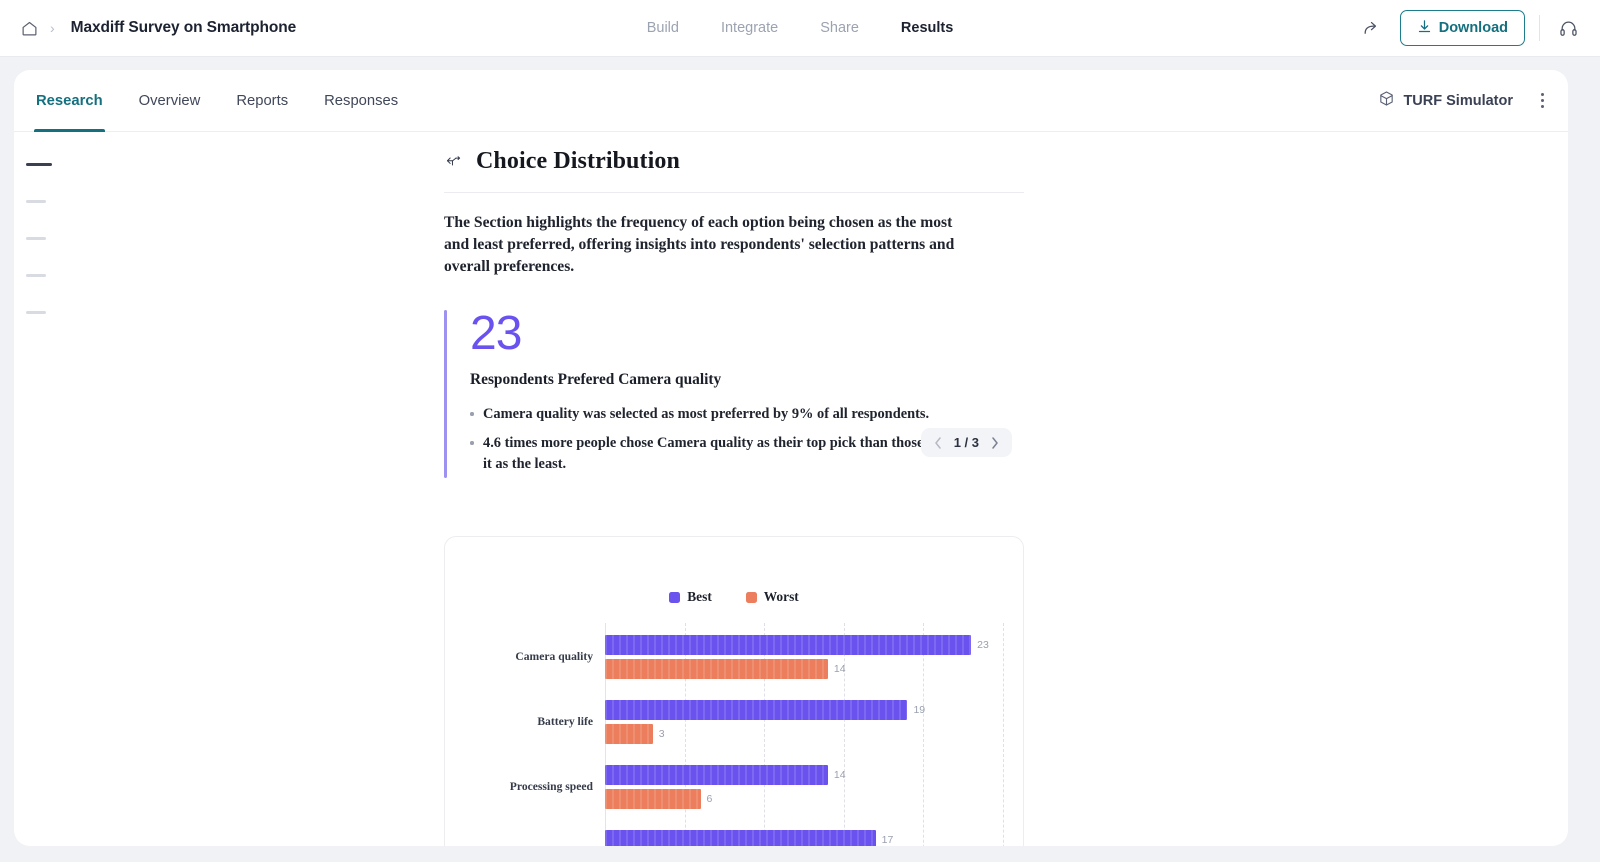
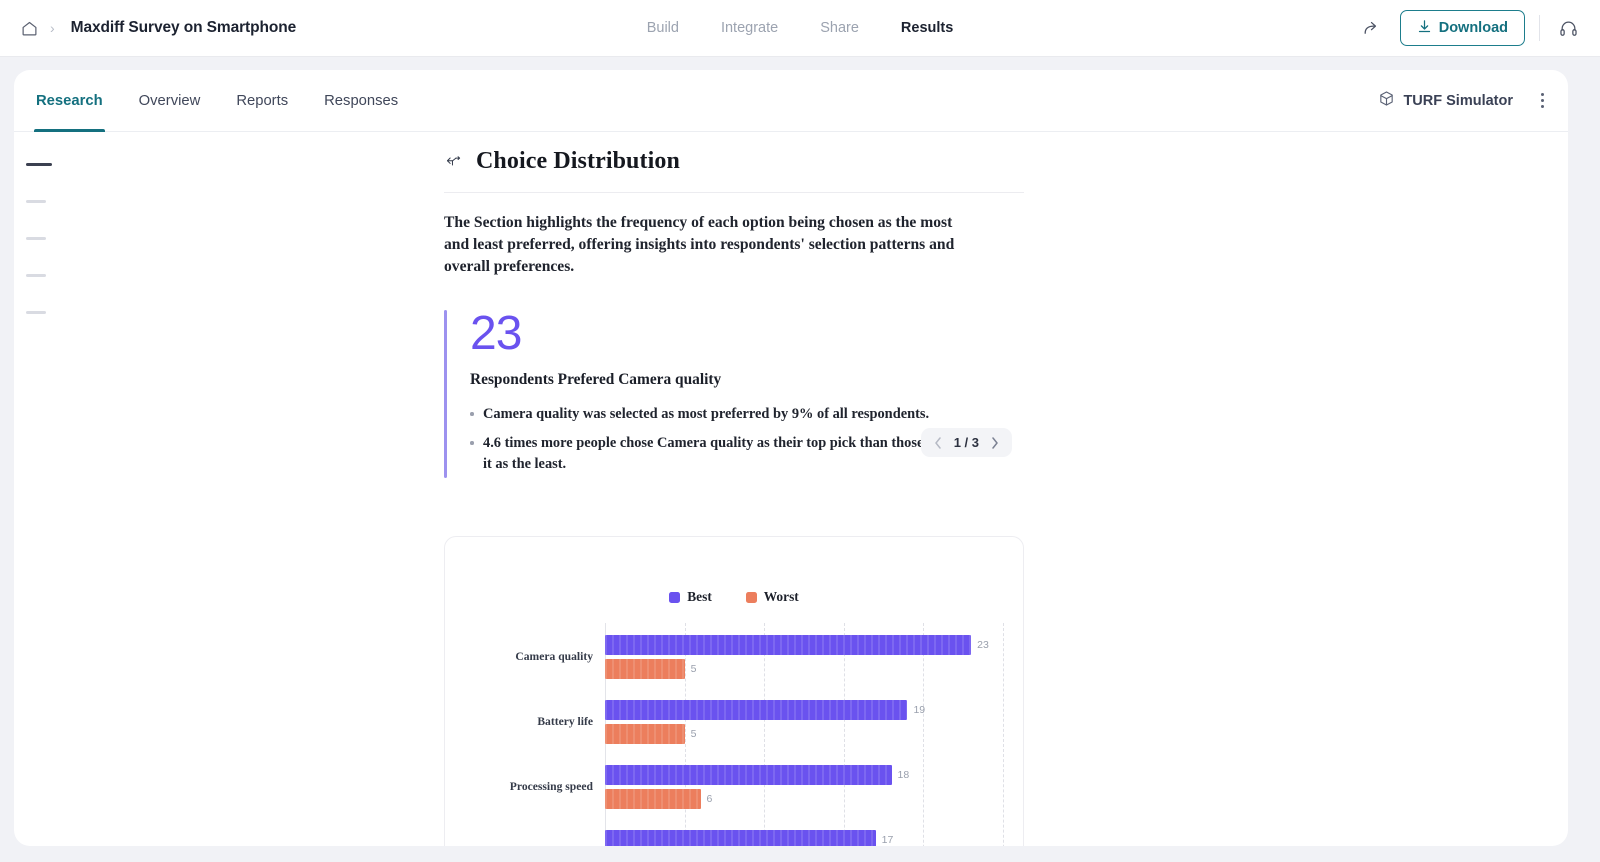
Worst/Camera quality: 14 -> 5
Worst/Battery life: 3 -> 5
Best/Processing speed: 14 -> 18
